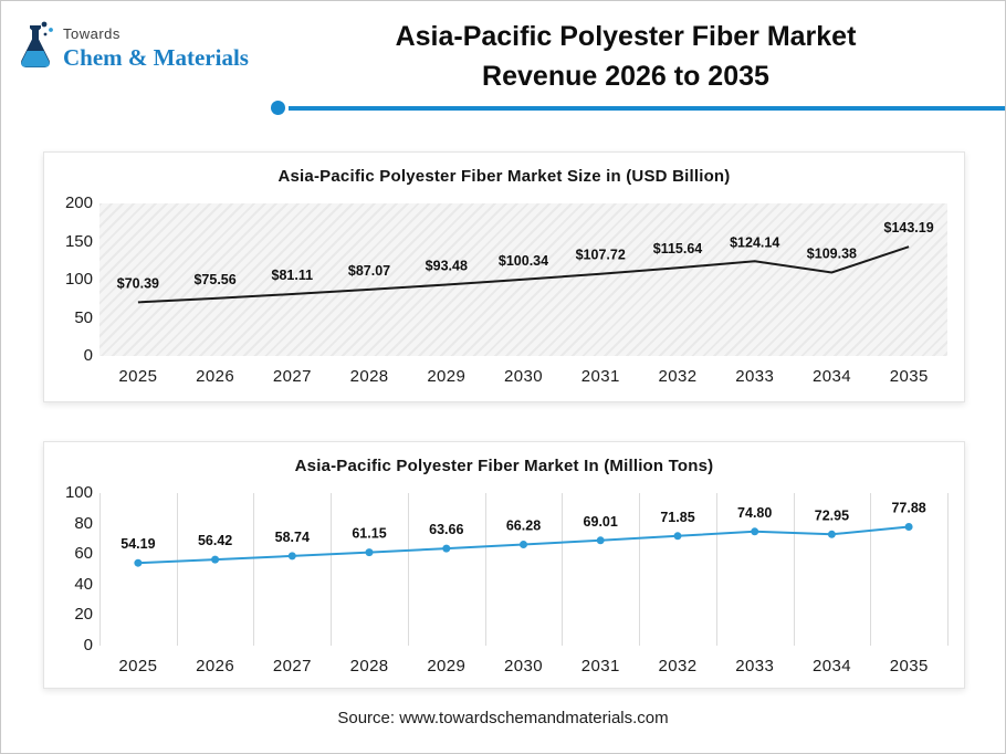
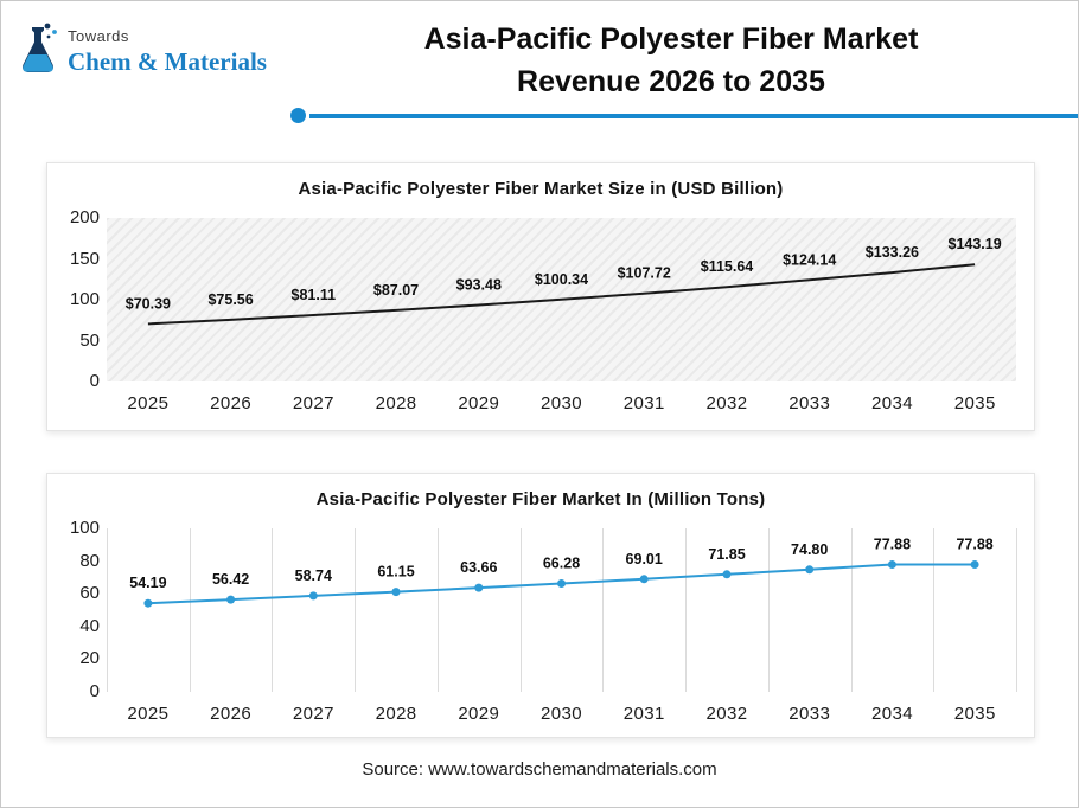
Asia-Pacific Polyester Fiber Market Size in (USD Billion)/2034: $109.38 -> $133.26
Asia-Pacific Polyester Fiber Market In (Million Tons)/2034: 72.95 -> 77.88
